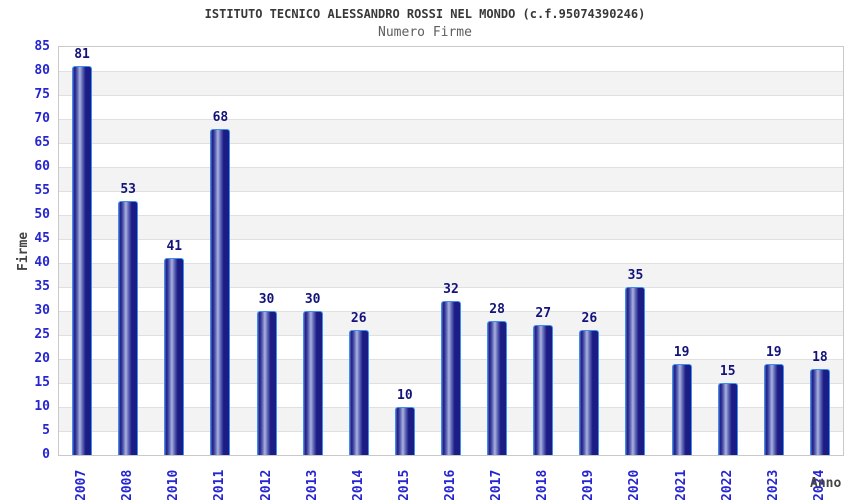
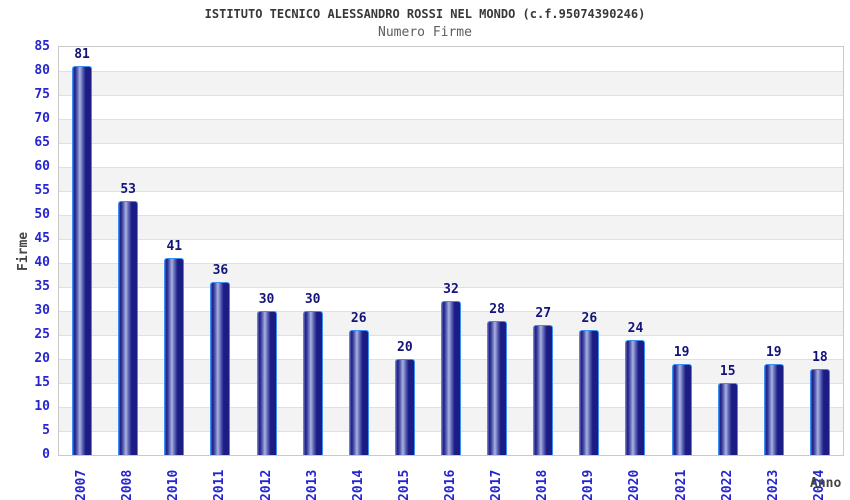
2011: 68 -> 36
2015: 10 -> 20
2020: 35 -> 24
